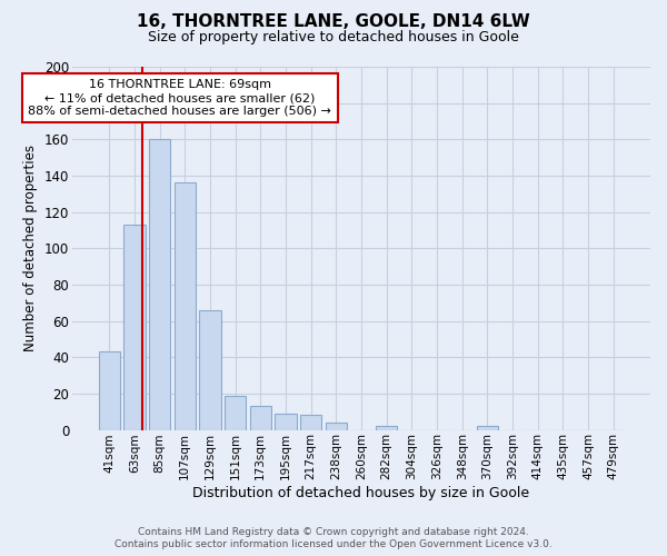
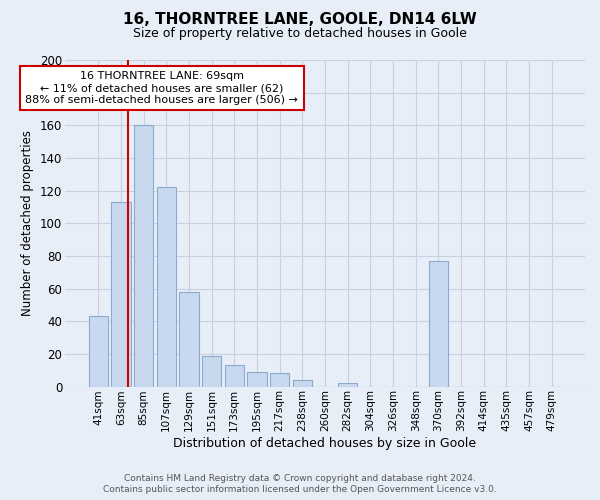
107sqm: 136 -> 122
129sqm: 66 -> 58
370sqm: 2 -> 77
